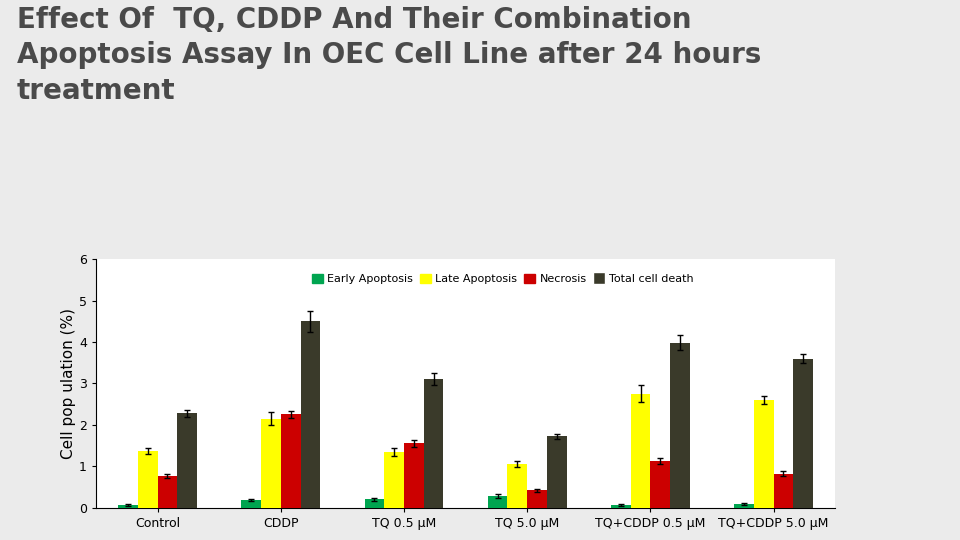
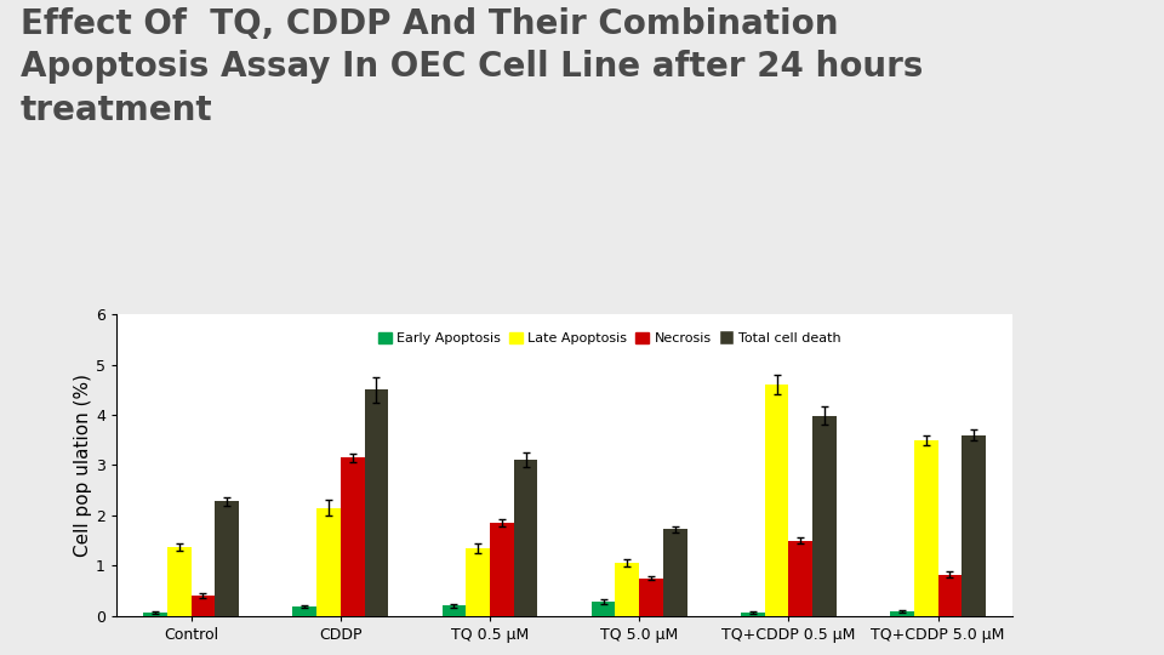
Necrosis/Control: 0.77 -> 0.40
Necrosis/CDDP: 2.25 -> 3.15
Necrosis/TQ 0.5 μM: 1.55 -> 1.85
Necrosis/TQ 5.0 μM: 0.42 -> 0.75
Late Apoptosis/TQ+CDDP 0.5 μM: 2.75 -> 4.60
Necrosis/TQ+CDDP 0.5 μM: 1.13 -> 1.50
Late Apoptosis/TQ+CDDP 5.0 μM: 2.60 -> 3.50
